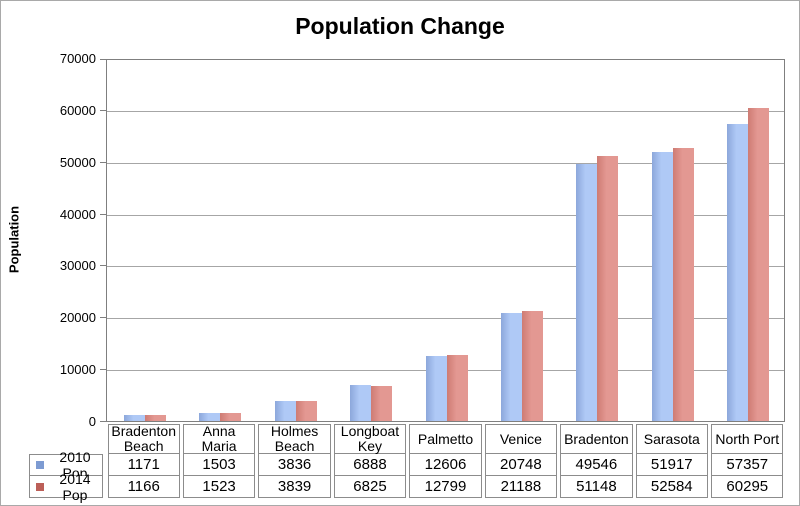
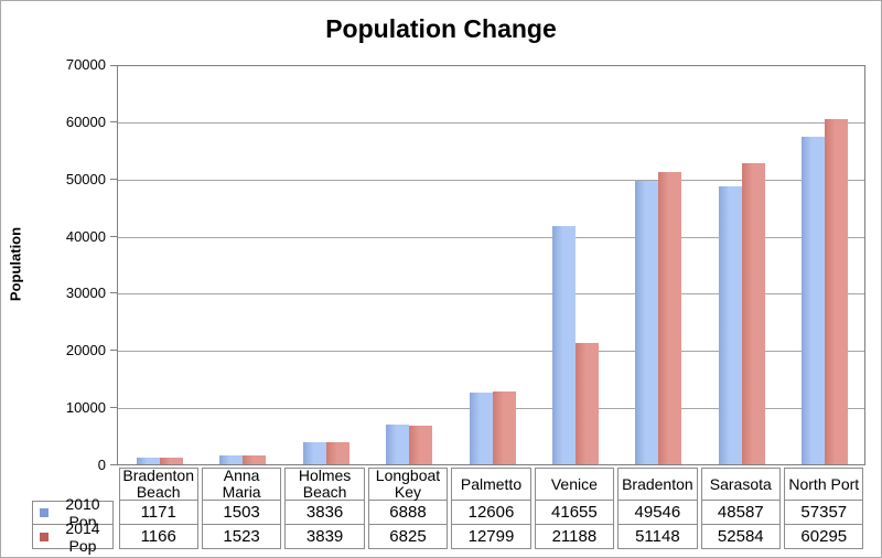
2010 Pop/Venice: 20748 -> 41655
2010 Pop/Sarasota: 51917 -> 48587
